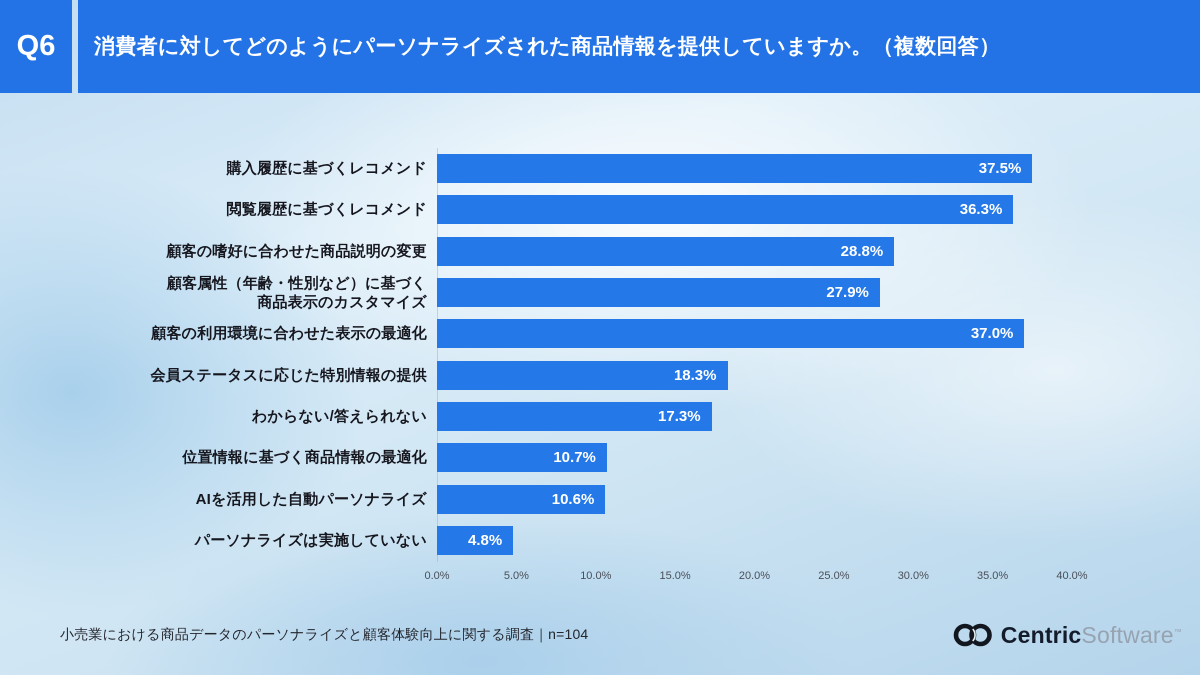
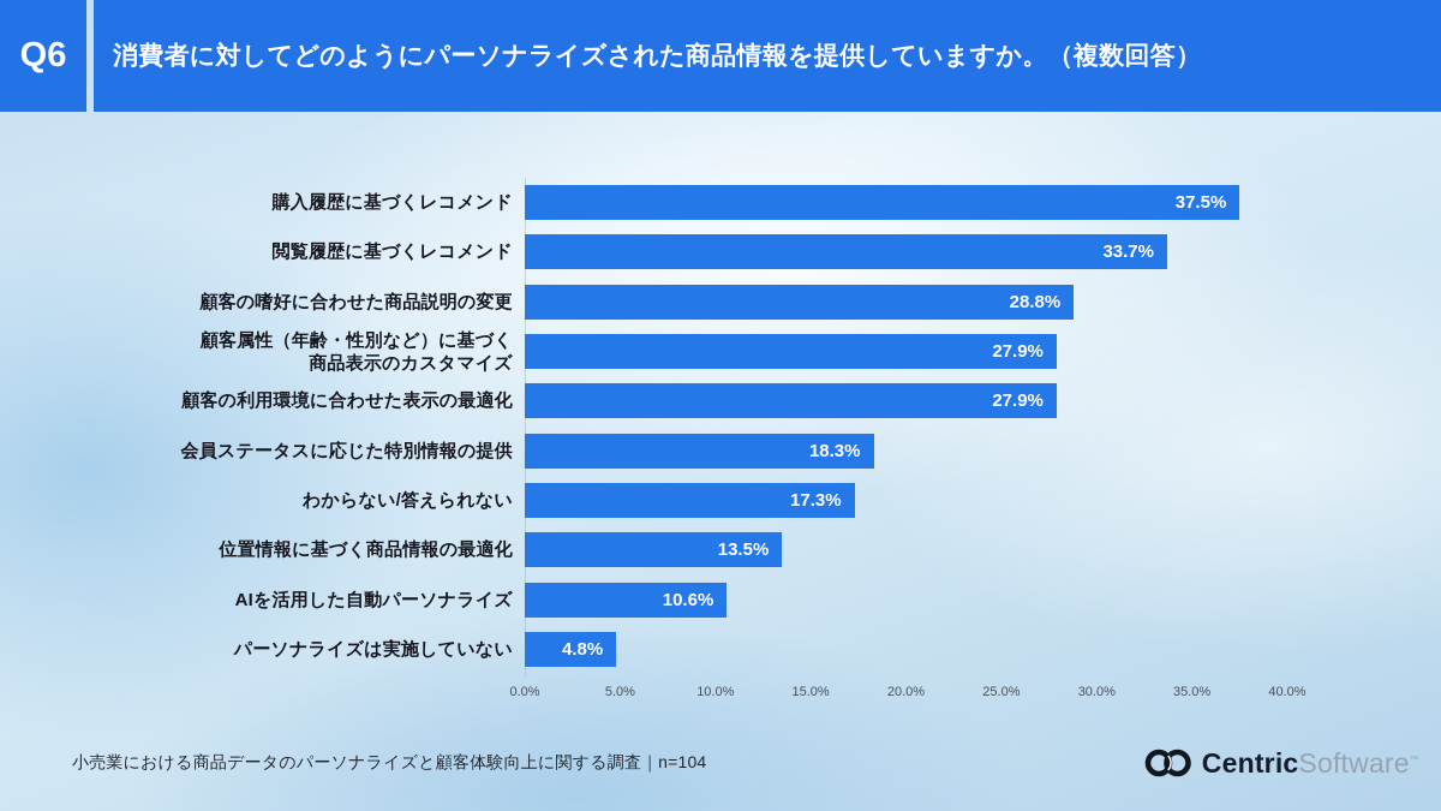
閲覧履歴に基づくレコメンド: 36.3% -> 33.7%
顧客の利用環境に合わせた表示の最適化: 37.0% -> 27.9%
位置情報に基づく商品情報の最適化: 10.7% -> 13.5%
